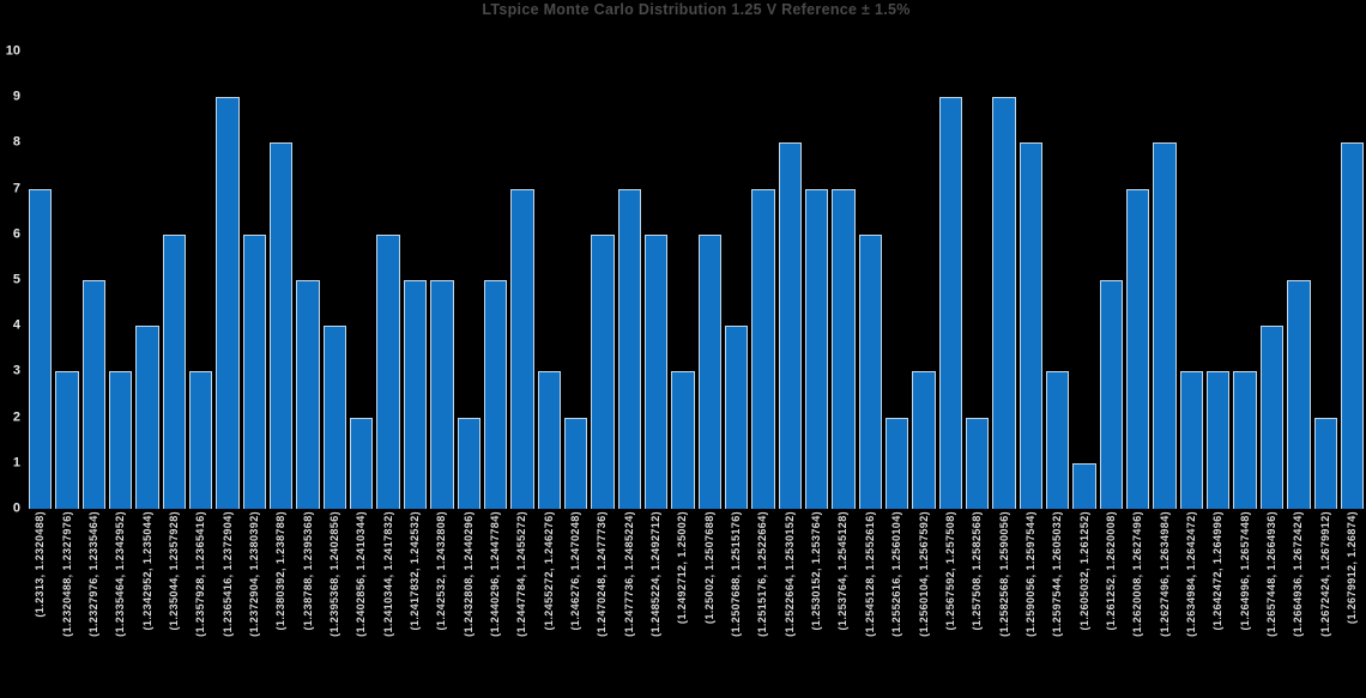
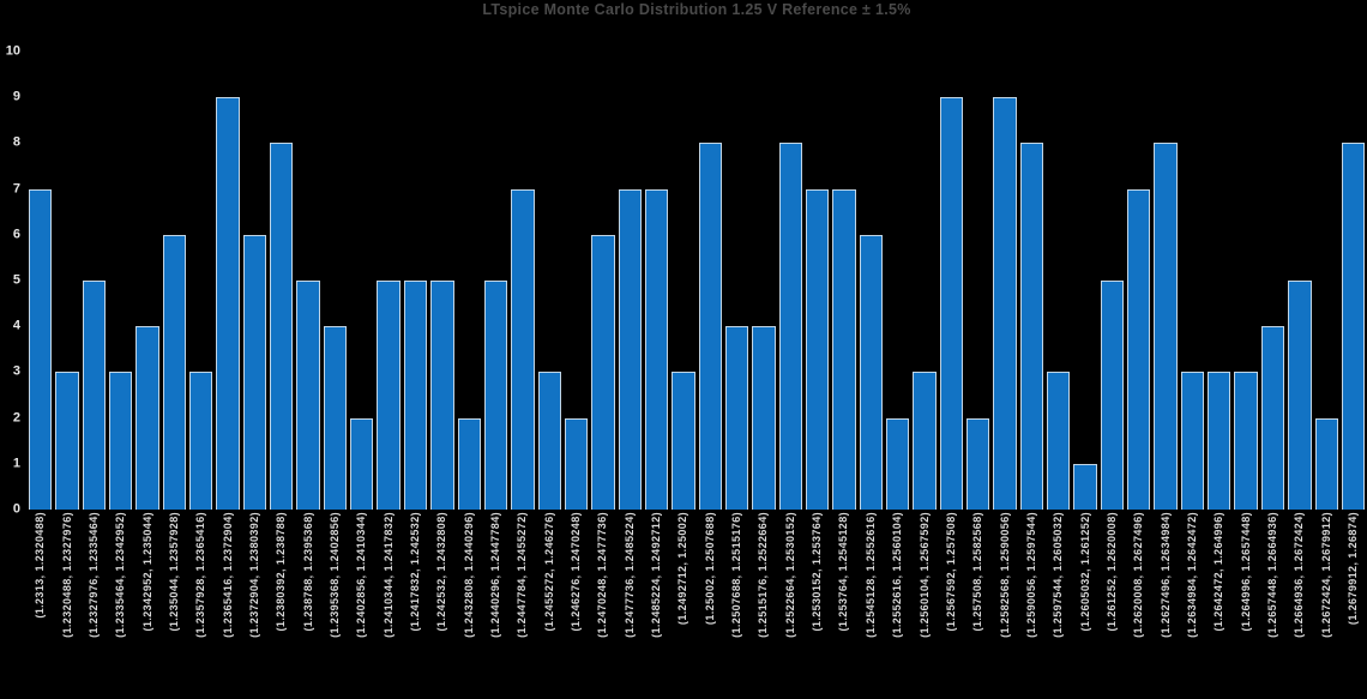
(1.2410344, 1.2417832): 6 -> 5
(1.2485224, 1.2492712): 6 -> 7
(1.25002, 1.2507688): 6 -> 8
(1.2515176, 1.2522664): 7 -> 4
